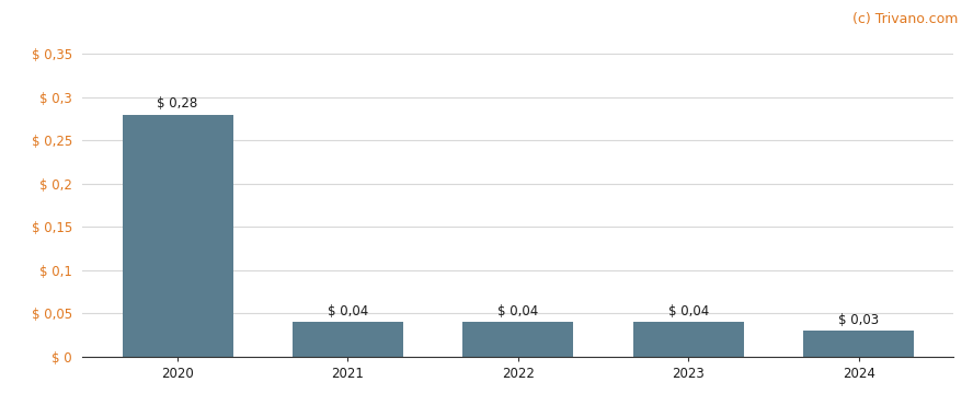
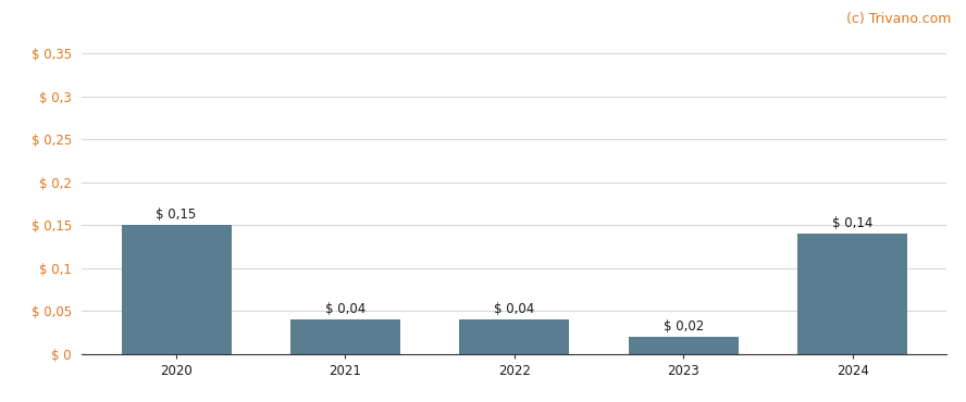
2020: 0,28 -> 0,15
2023: 0,04 -> 0,02
2024: 0,03 -> 0,14
